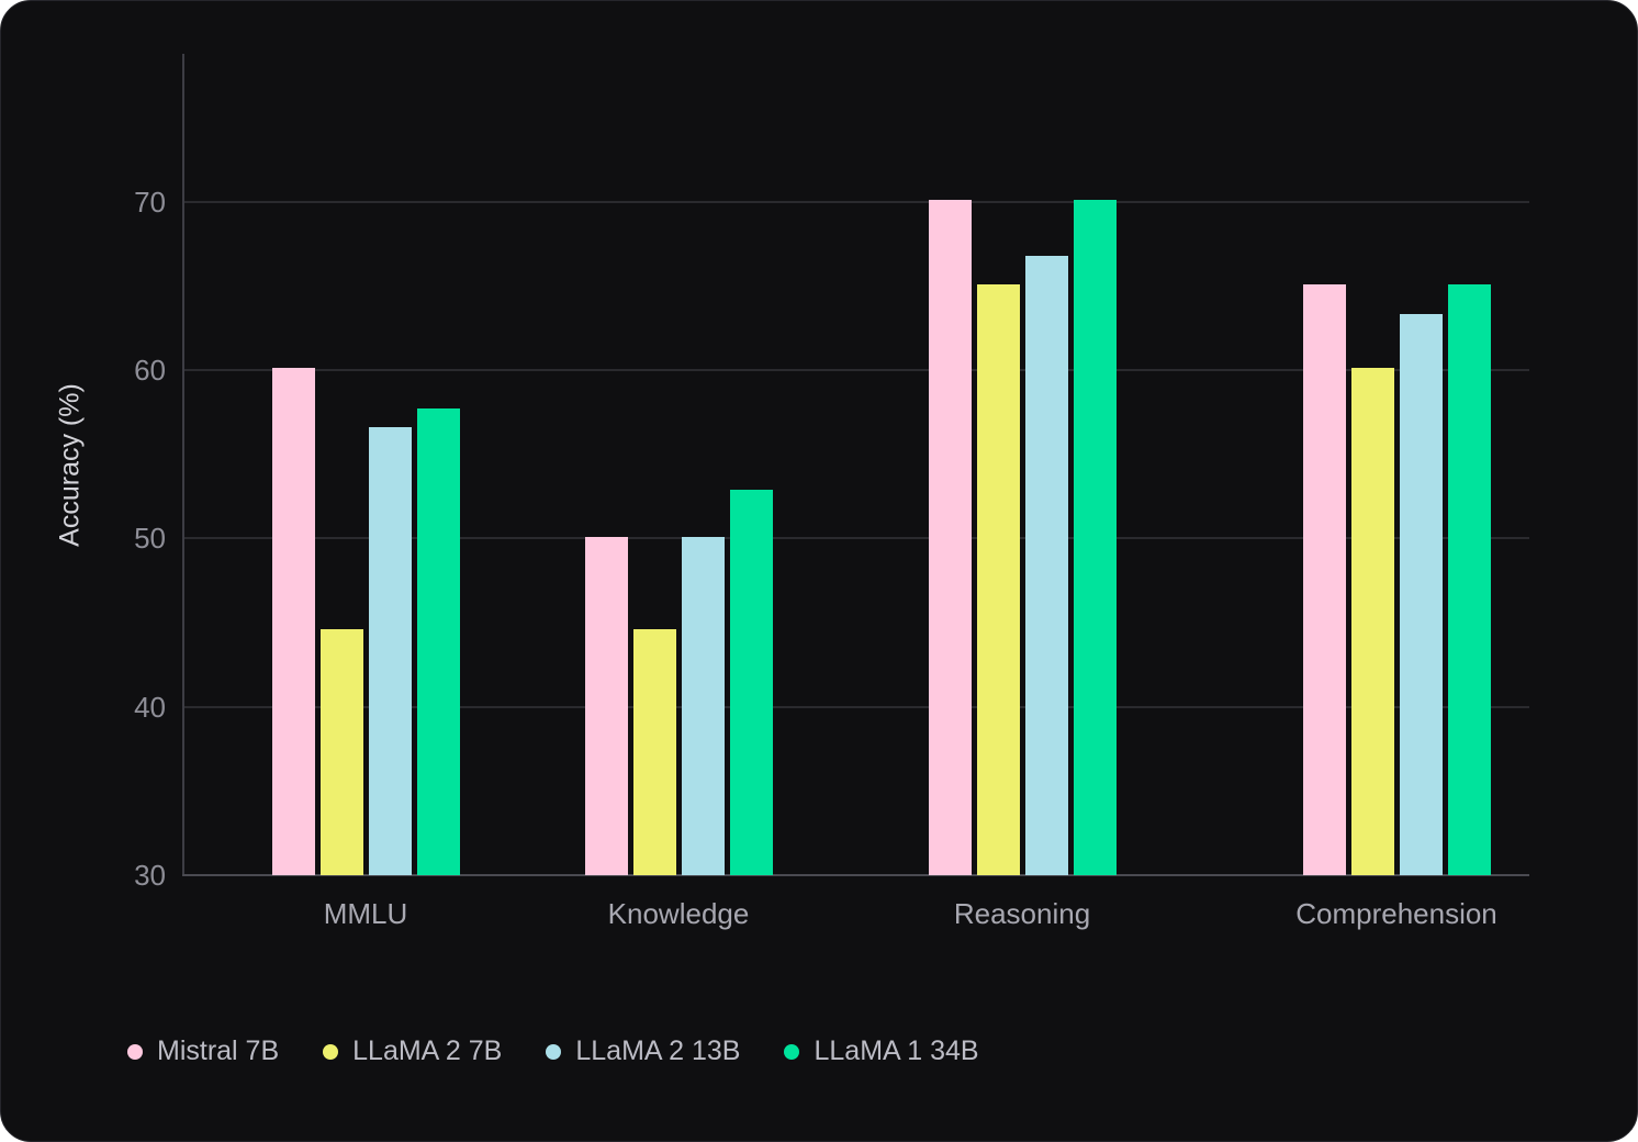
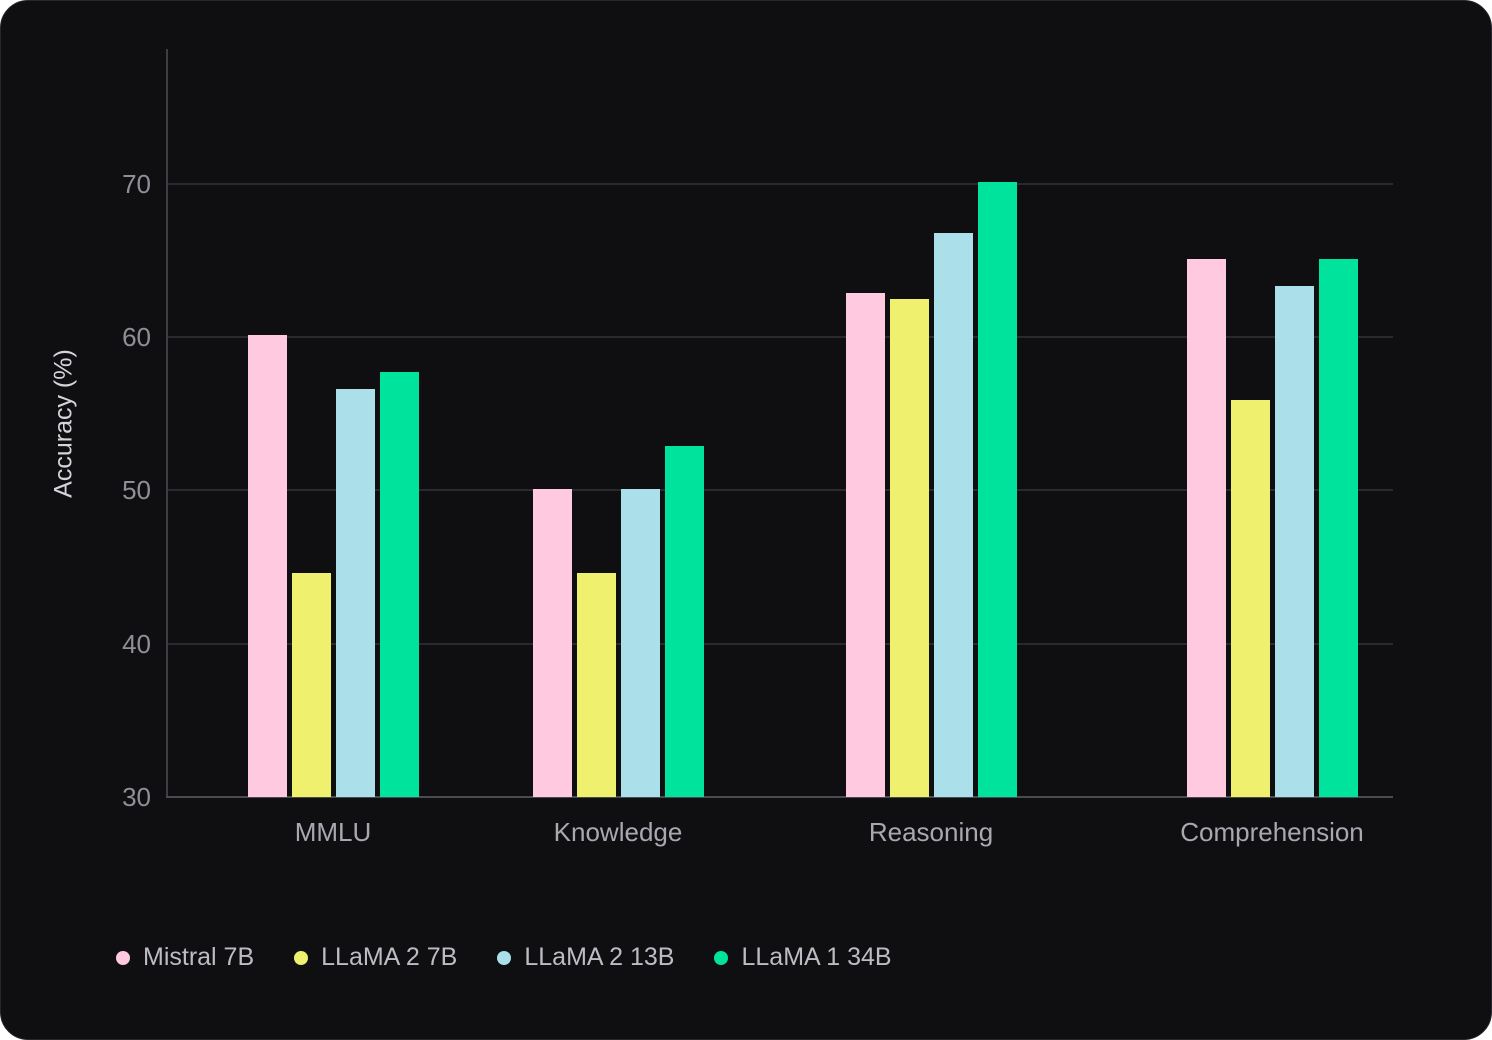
Mistral 7B/Reasoning: 70.1 -> 62.9
LLaMA 2 7B/Reasoning: 65.1 -> 62.5
LLaMA 2 7B/Comprehension: 60.1 -> 55.9
